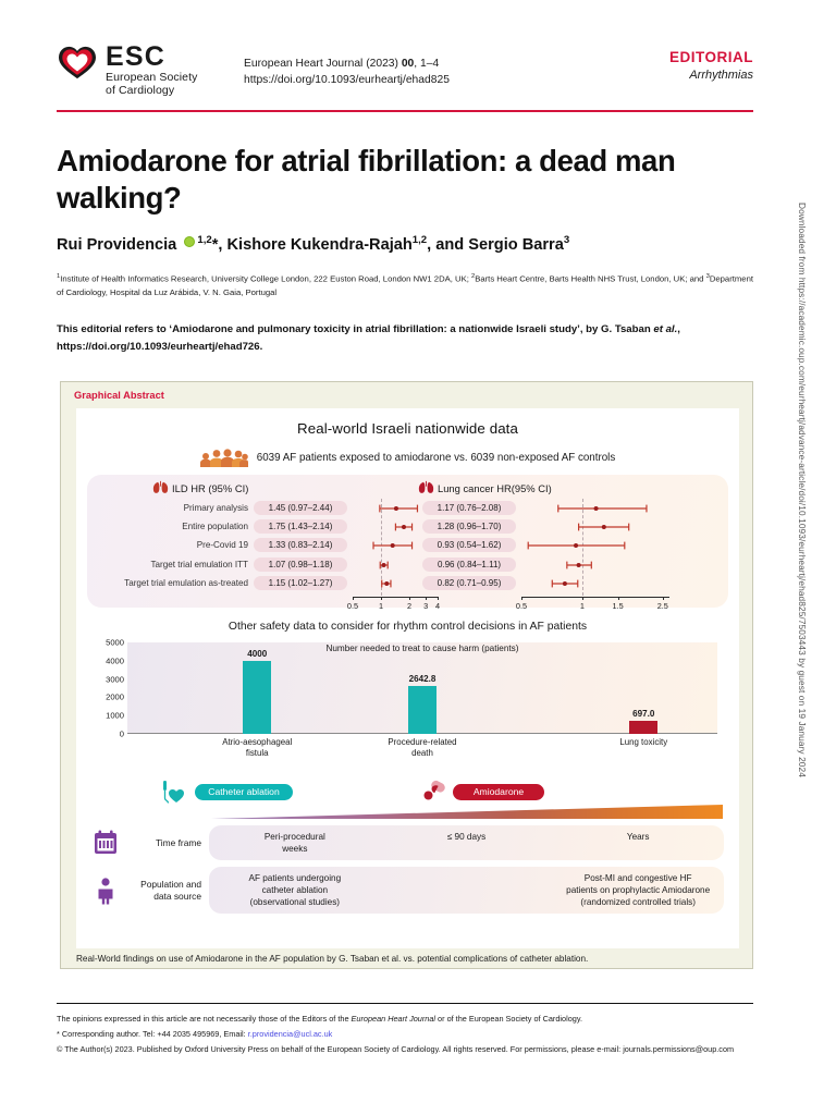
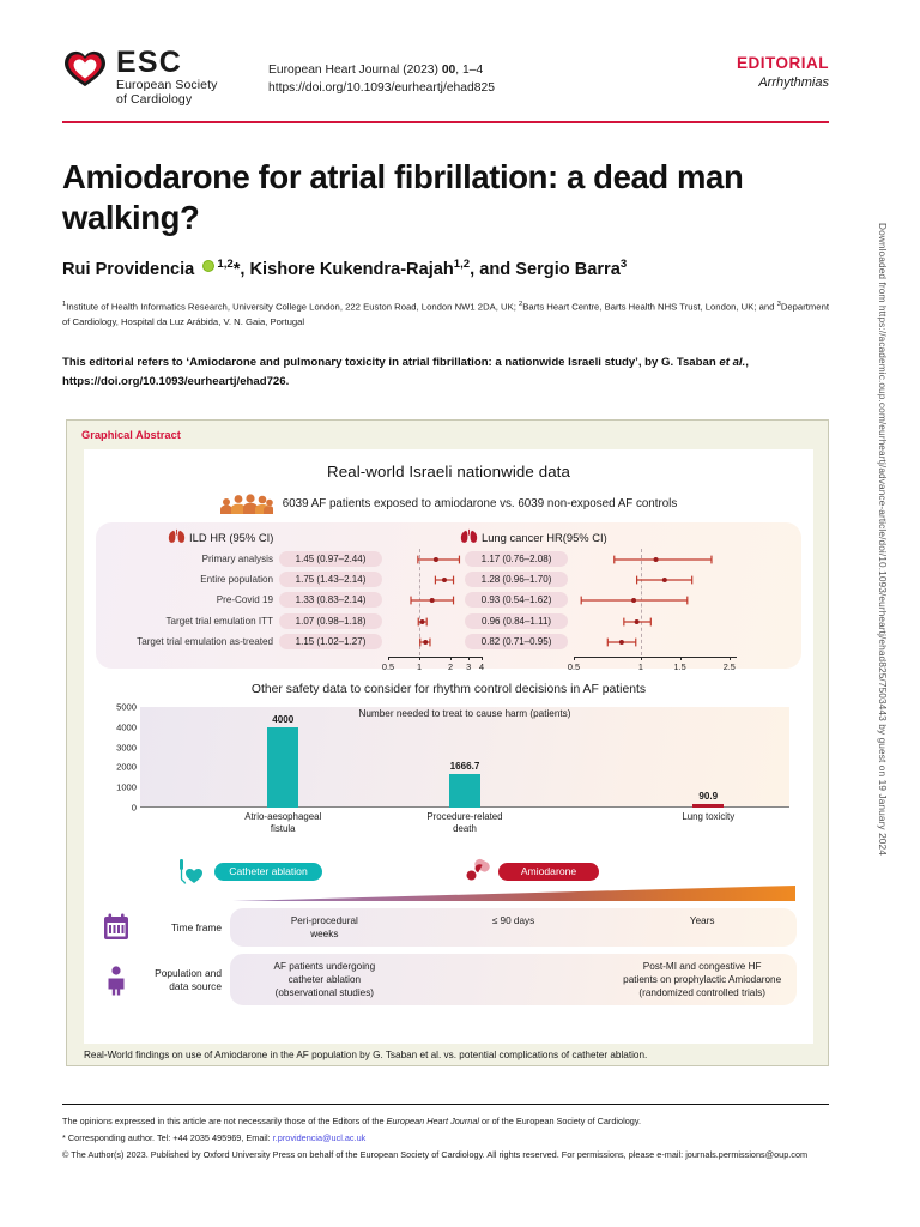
Number needed to treat to cause harm (patients)/Procedure-related death: 2642.8 -> 1666.7
Number needed to treat to cause harm (patients)/Lung toxicity: 697.0 -> 90.9
